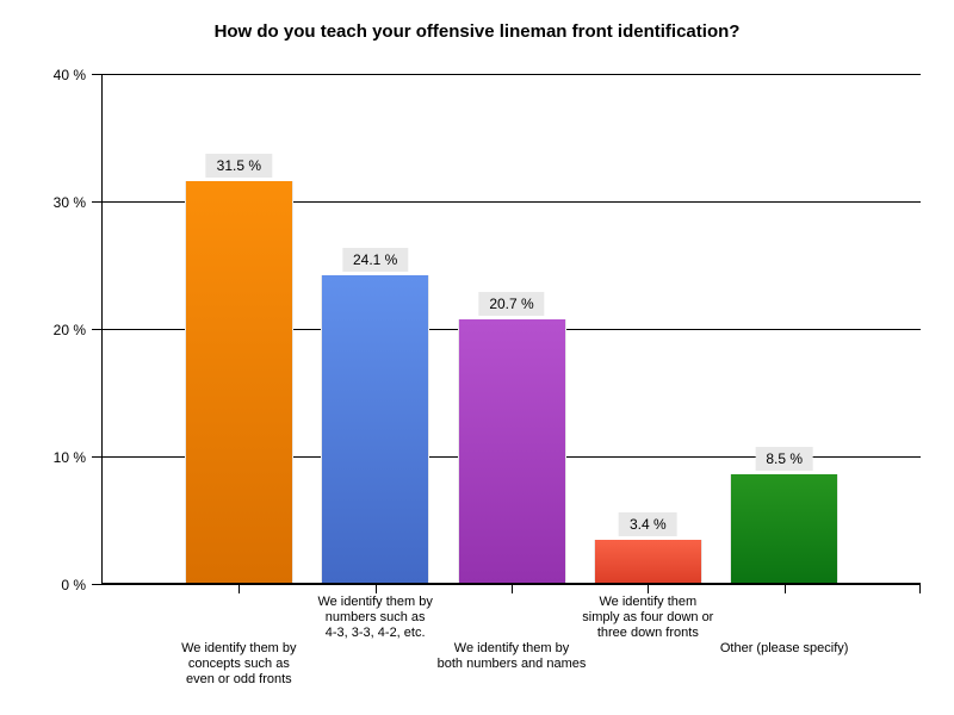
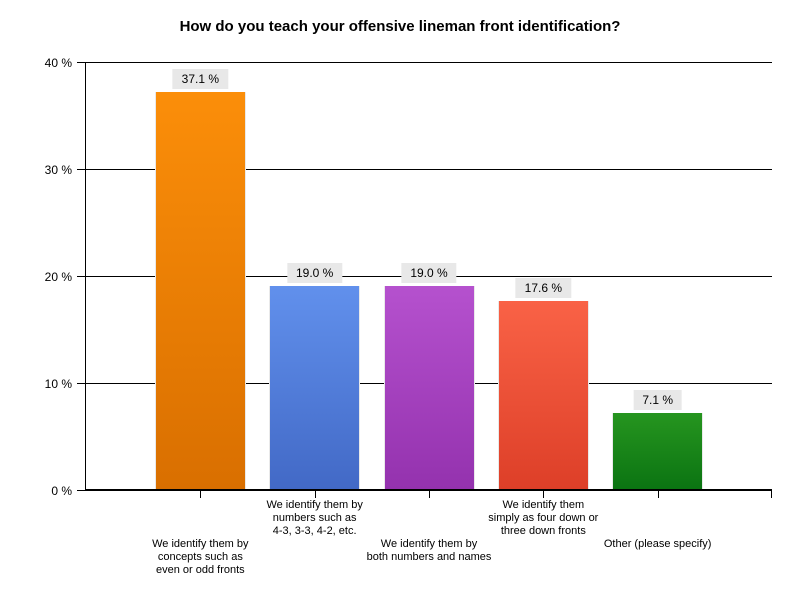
We identify them by concepts such as even or odd fronts: 31.5 -> 37.1
We identify them by numbers such as 4-3, 3-3, 4-2, etc.: 24.1 -> 19.0
We identify them by both numbers and names: 20.7 -> 19.0
We identify them simply as four down or three down fronts: 3.4 -> 17.6
Other (please specify): 8.5 -> 7.1
